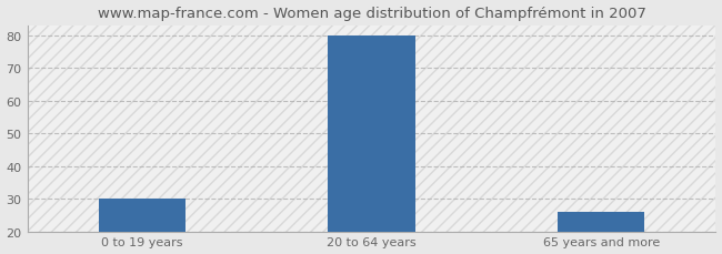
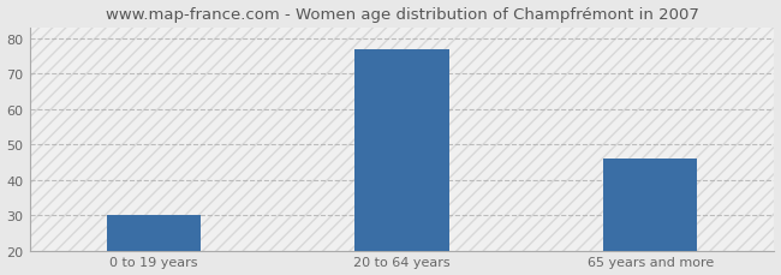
20 to 64 years: 80 -> 77
65 years and more: 26 -> 46
